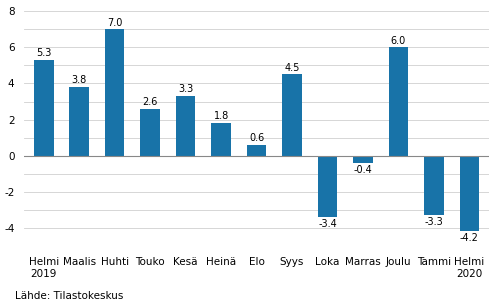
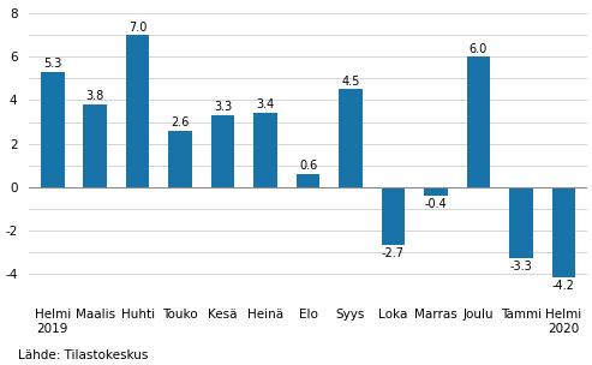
Heinä: 1.8 -> 3.4
Loka: -3.4 -> -2.7
